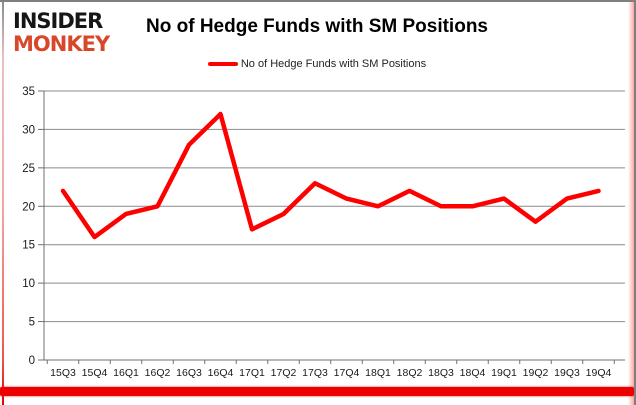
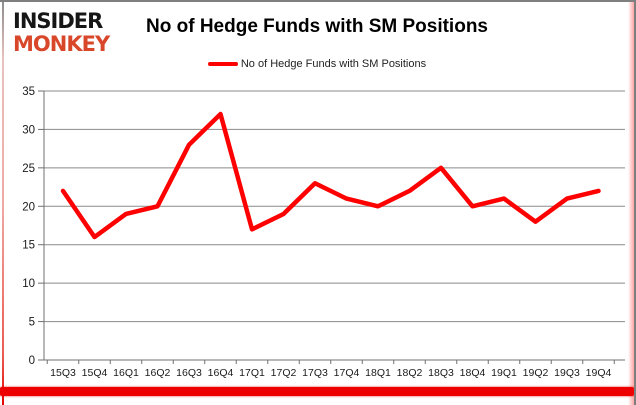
18Q3: 20 -> 25
